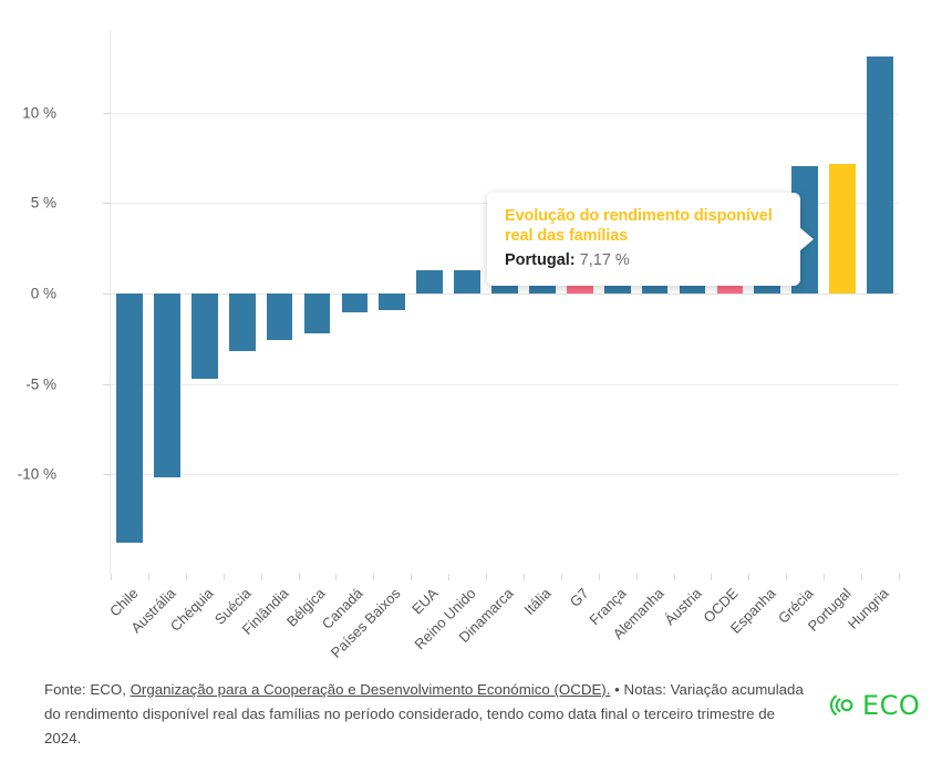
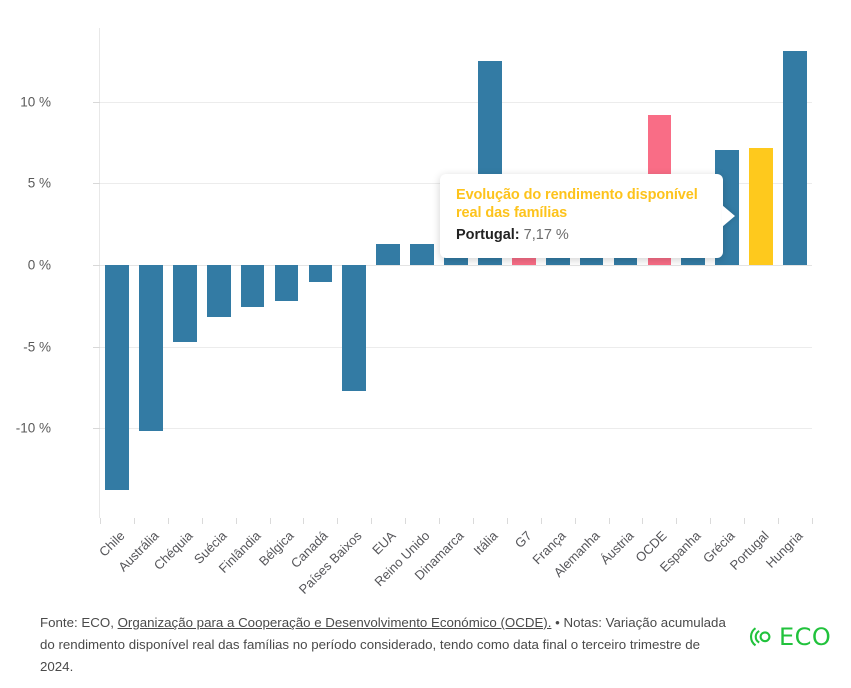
Países Baixos: -0.9% -> -7.7%
Itália: 1.4% -> 12.5%
OCDE: 1.4% -> 9.2%
